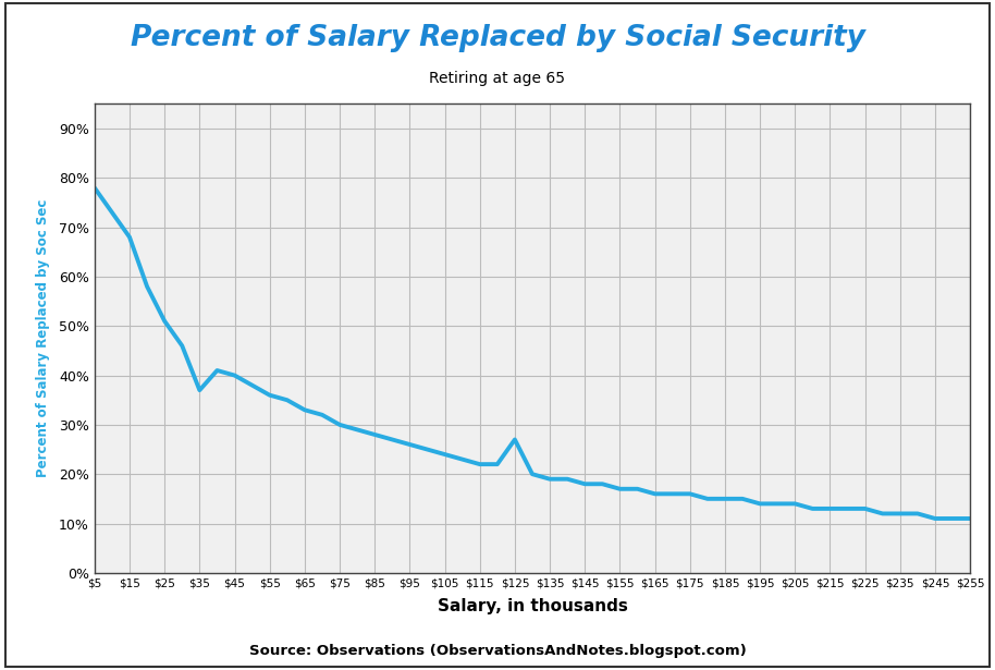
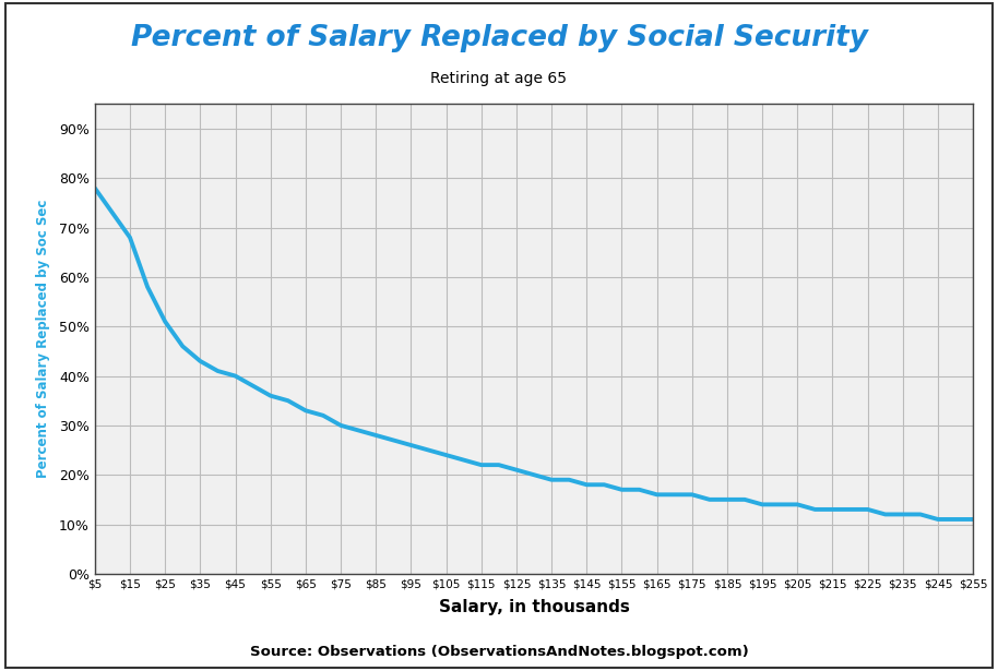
$35: 37% -> 43%
$125: 27% -> 21%
